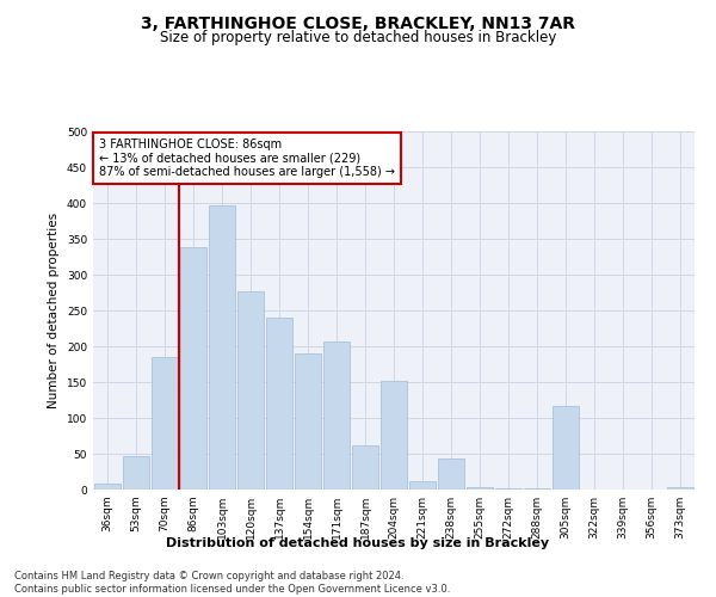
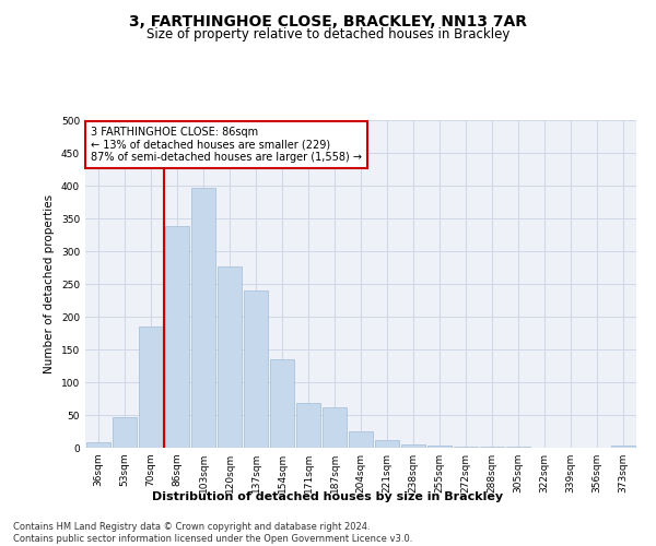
154sqm: 190 -> 135
171sqm: 206 -> 68
204sqm: 152 -> 25
238sqm: 44 -> 5
305sqm: 116 -> 1
